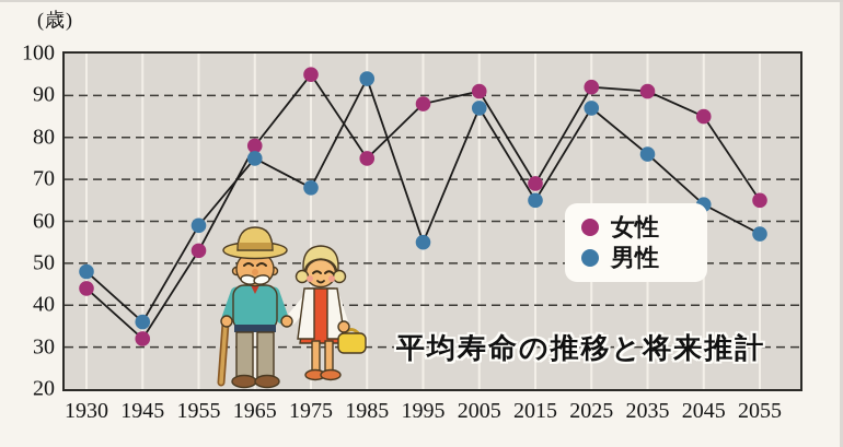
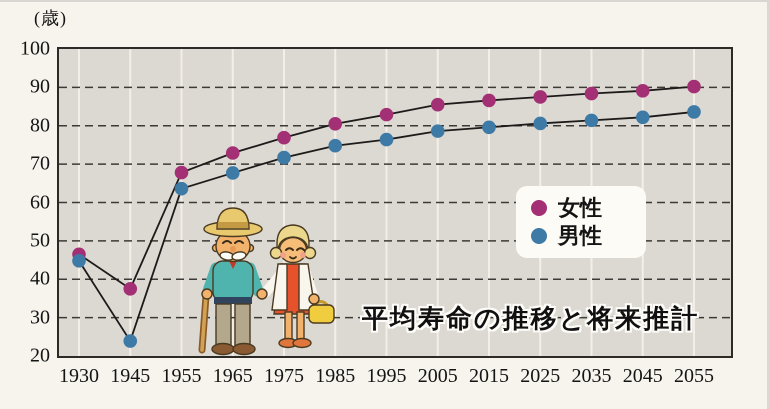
女性/1930: 44 -> 46
男性/1930: 48 -> 45
女性/1945: 32 -> 38
男性/1945: 36 -> 24
女性/1955: 53 -> 68
男性/1955: 59 -> 64
女性/1965: 78 -> 73
男性/1965: 75 -> 68
女性/1975: 95 -> 77
男性/1975: 68 -> 72
女性/1985: 75 -> 80
男性/1985: 94 -> 75
女性/1995: 88 -> 83
男性/1995: 55 -> 76
女性/2005: 91 -> 86
男性/2005: 87 -> 79
女性/2015: 69 -> 87
男性/2015: 65 -> 80
女性/2025: 92 -> 88
男性/2025: 87 -> 81
女性/2035: 91 -> 88
男性/2035: 76 -> 81
女性/2045: 85 -> 89
男性/2045: 64 -> 82
女性/2055: 65 -> 90
男性/2055: 57 -> 84
